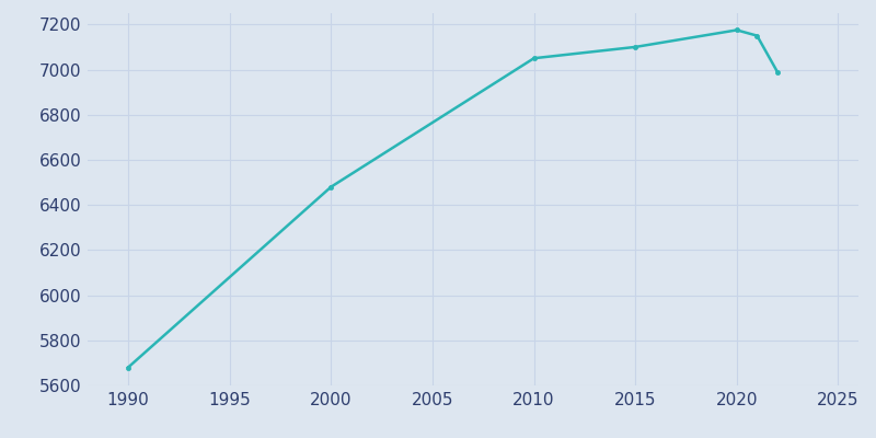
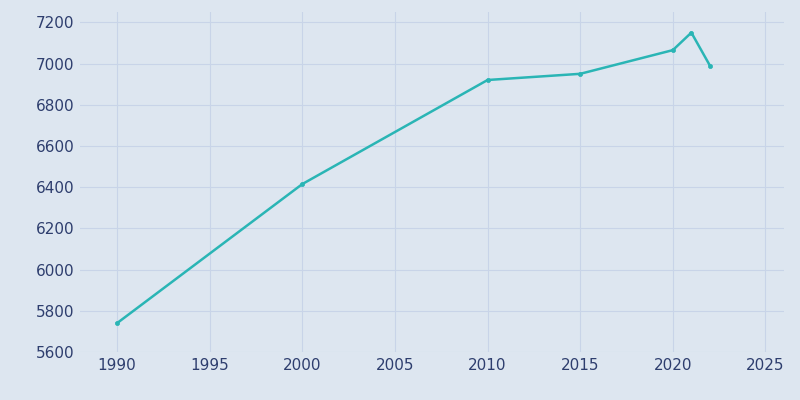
1990: 5680 -> 5740
2000: 6480 -> 6415
2010: 7050 -> 6920
2015: 7100 -> 6950
2020: 7175 -> 7065
